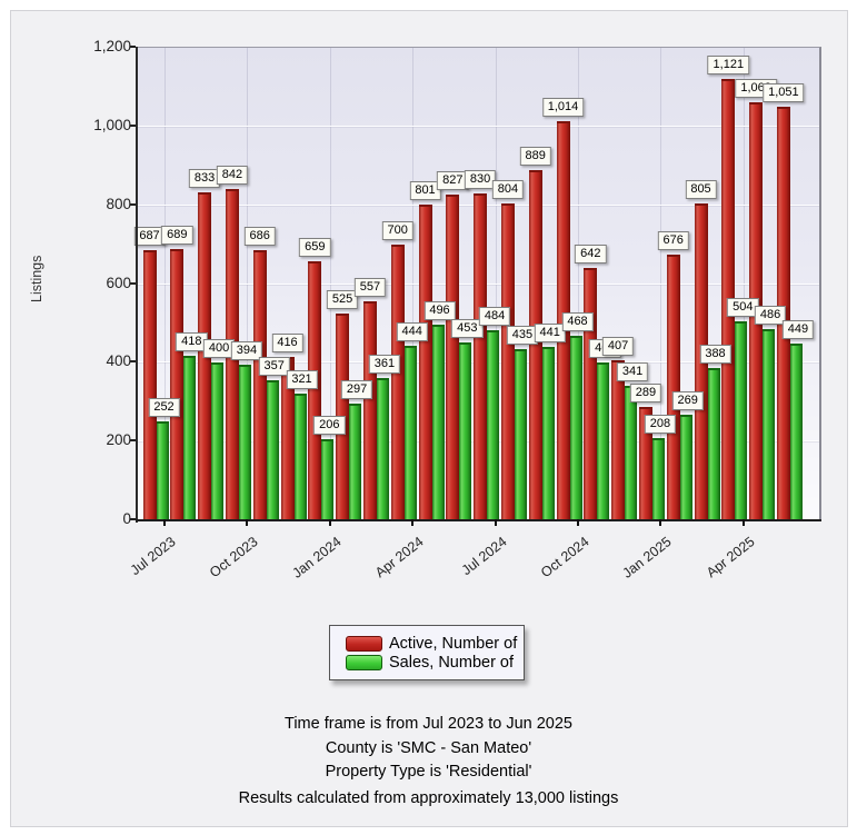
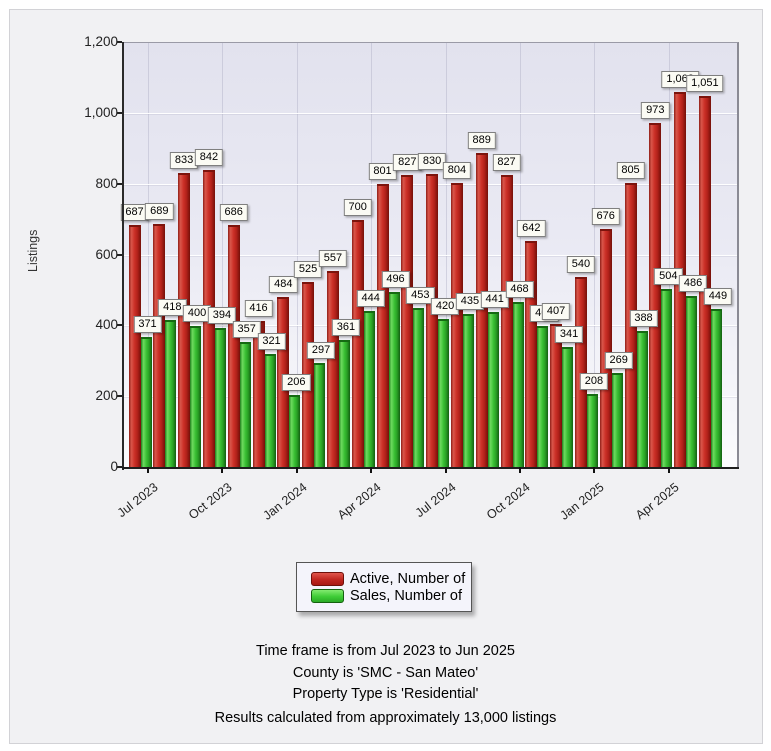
Sales, Number of/Jul 2023: 252 -> 371
Active, Number of/Jan 2024: 659 -> 484
Sales, Number of/Jul 2024: 484 -> 420
Active, Number of/Oct 2024: 1,014 -> 827
Active, Number of/Jan 2025: 289 -> 540
Active, Number of/Apr 2025: 1,121 -> 973
